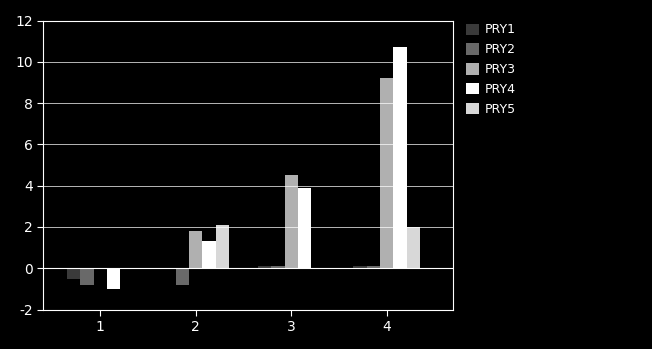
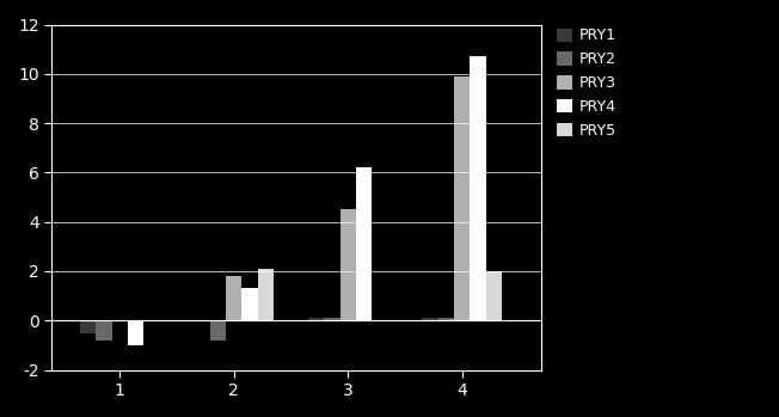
PRY4/3: 3.9 -> 6.2
PRY3/4: 9.2 -> 9.9
